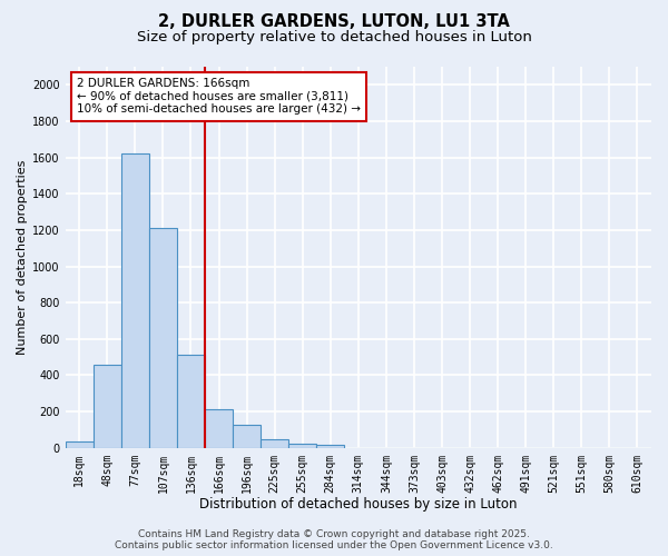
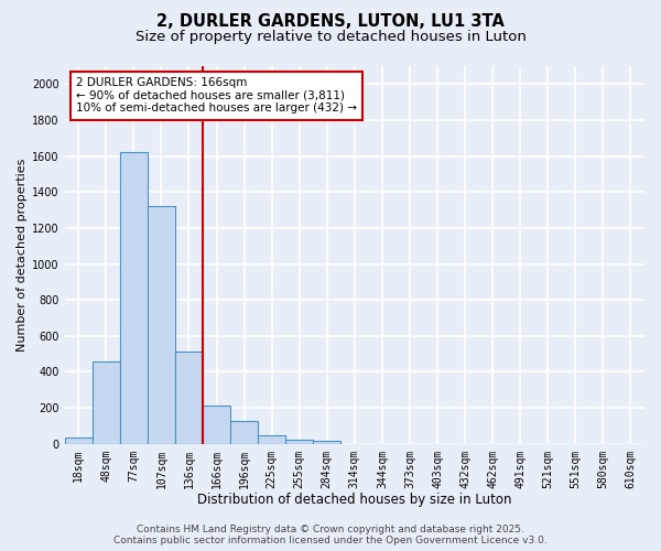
107sqm: 1210 -> 1320
